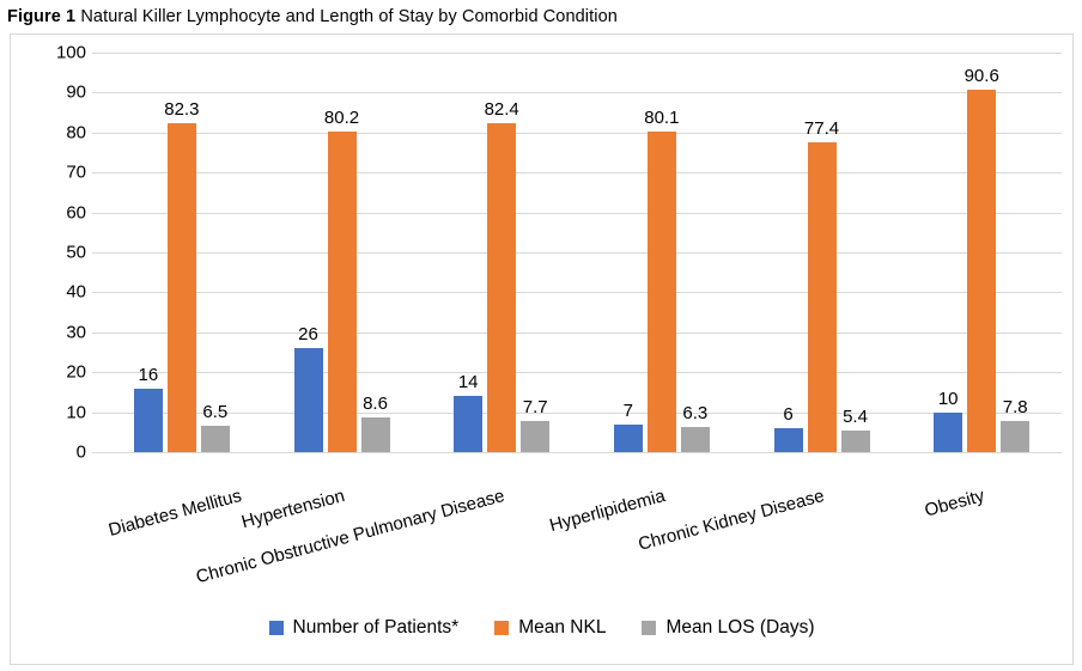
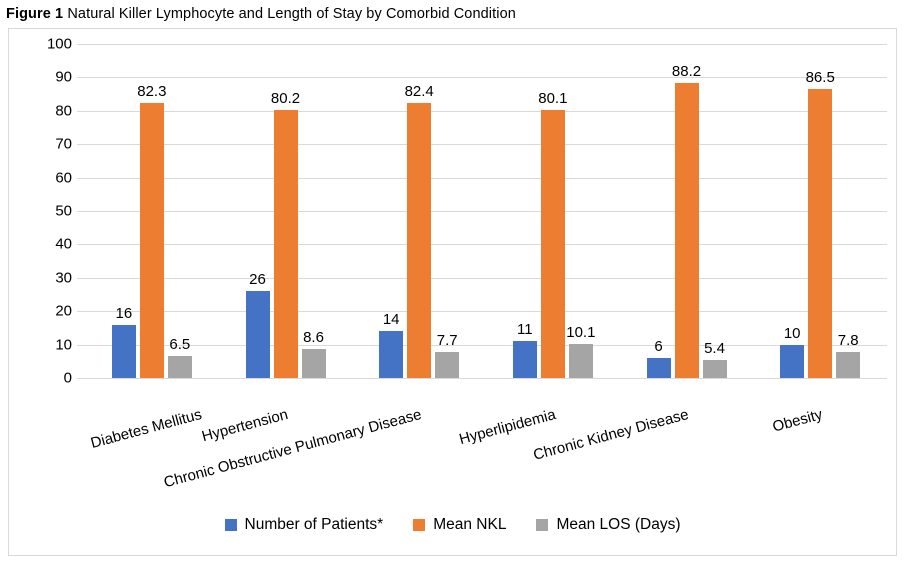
Number of Patients*/Hyperlipidemia: 7 -> 11
Mean LOS (Days)/Hyperlipidemia: 6.3 -> 10.1
Mean NKL/Chronic Kidney Disease: 77.4 -> 88.2
Mean NKL/Obesity: 90.6 -> 86.5
